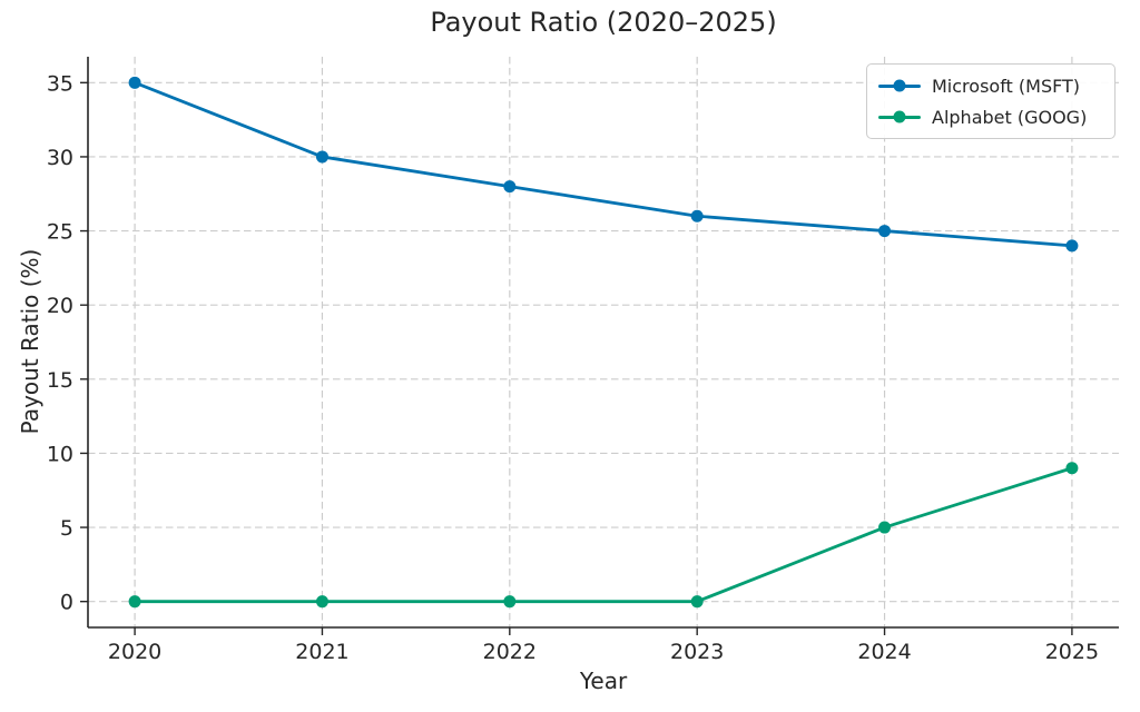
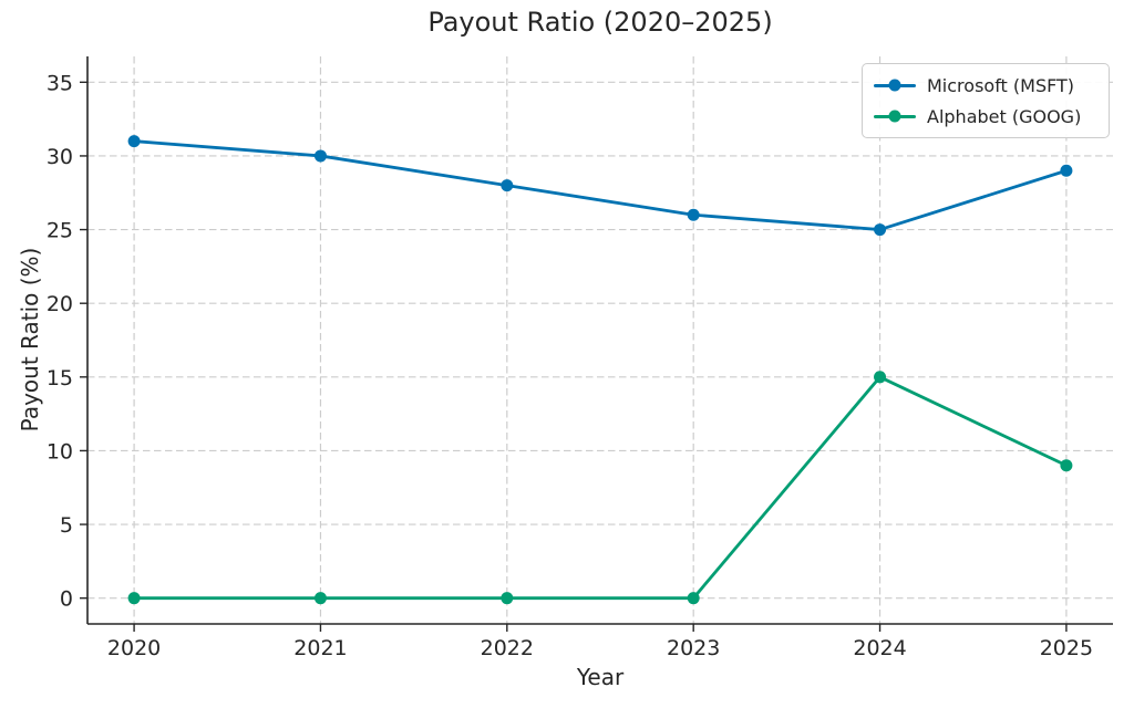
Microsoft (MSFT)/2020: 35 -> 31
Alphabet (GOOG)/2024: 5 -> 15
Microsoft (MSFT)/2025: 24 -> 29
